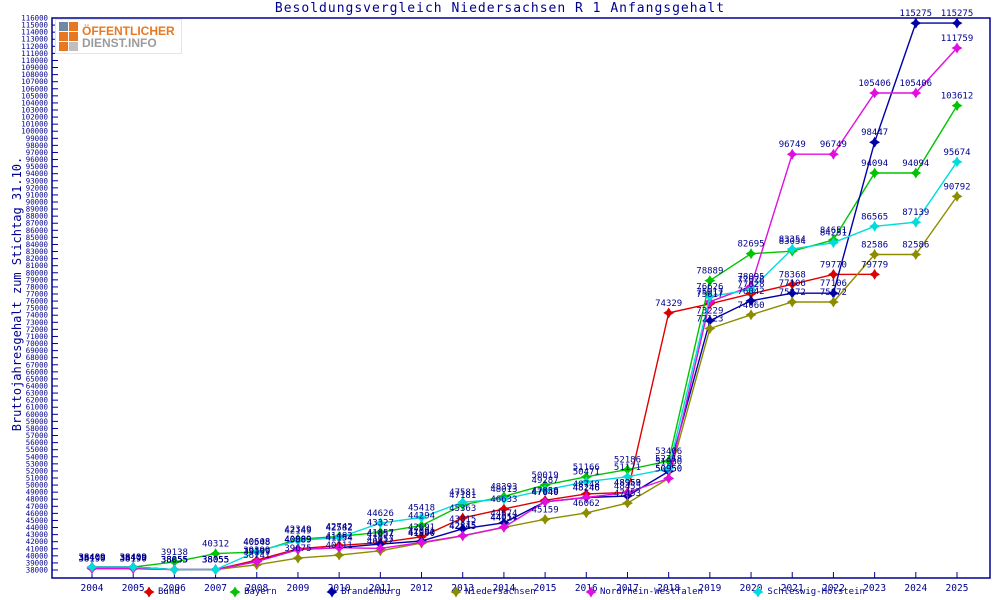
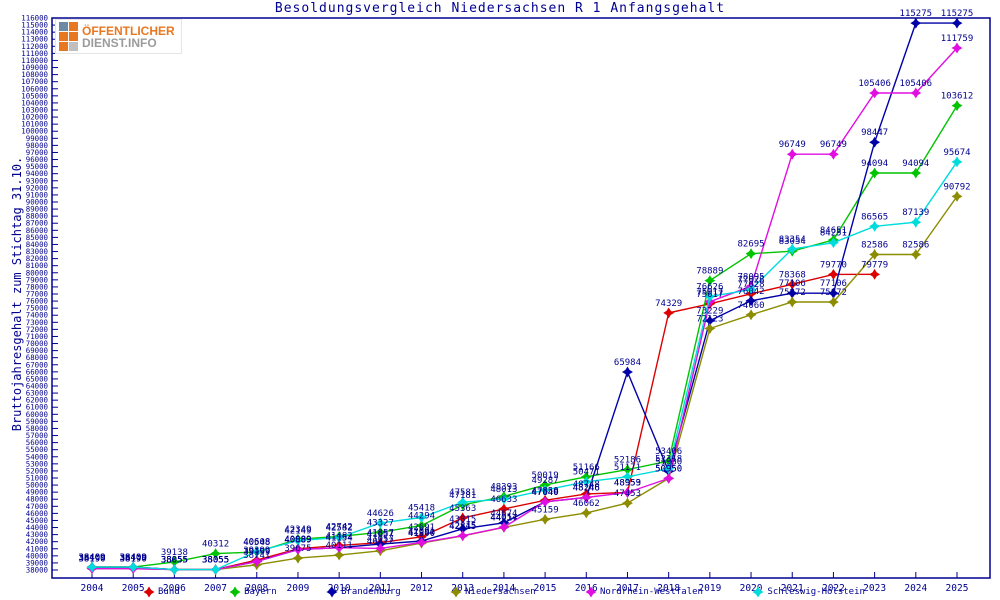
Brandenburg/2017: 48455 -> 65984
